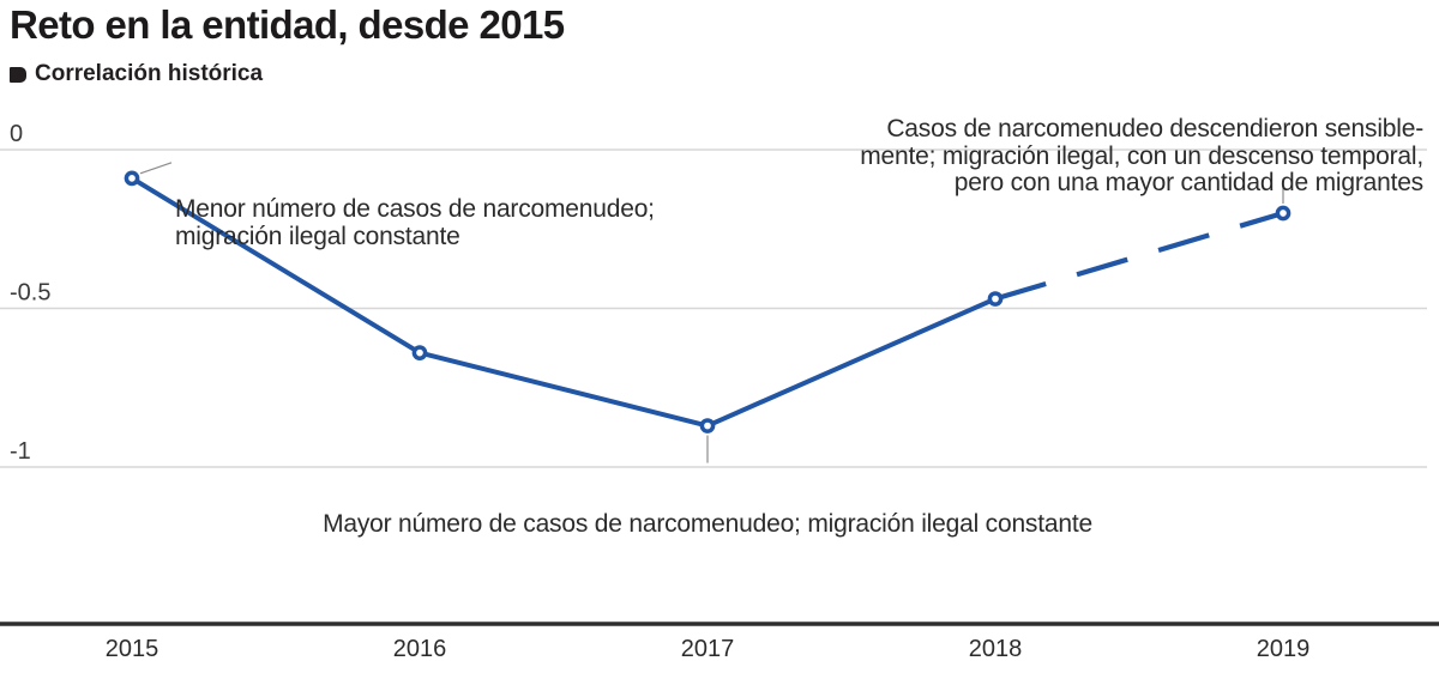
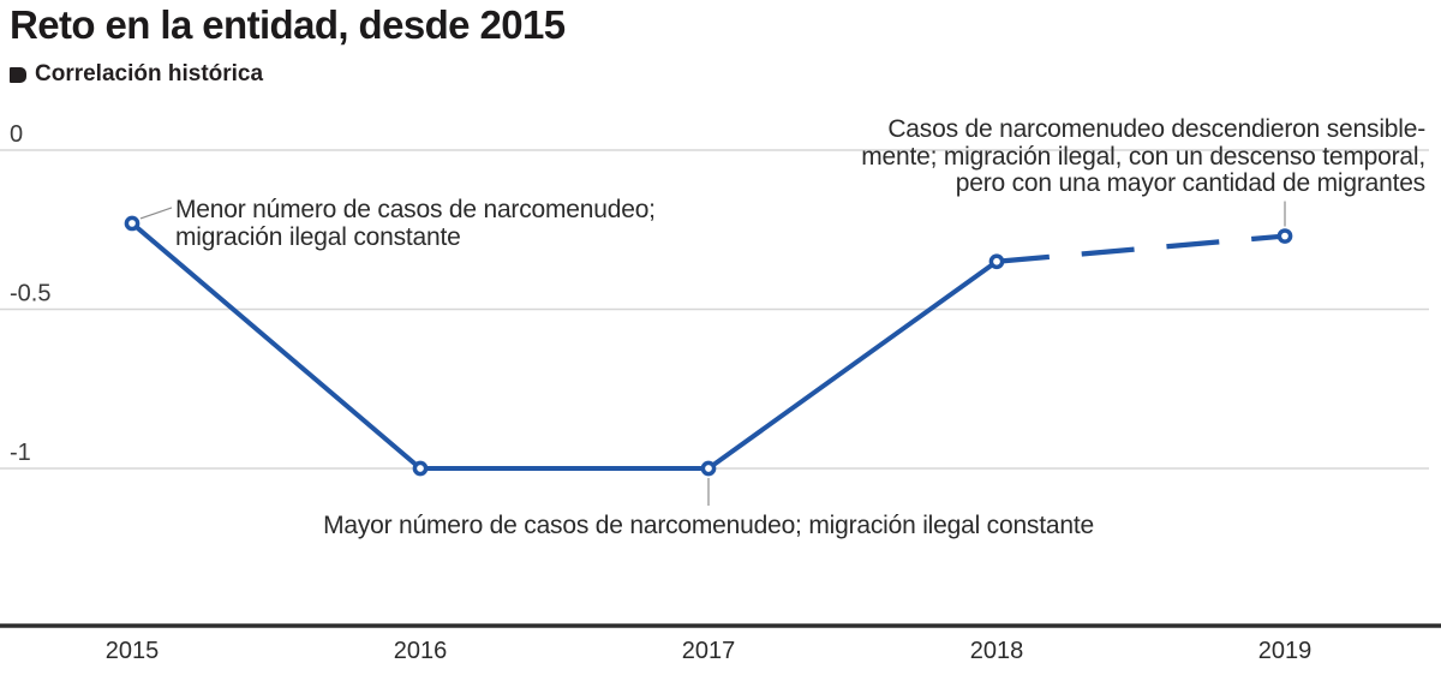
2015: -0.09 -> -0.23
2016: -0.64 -> -1.00
2017: -0.87 -> -1.00
2018: -0.47 -> -0.35
2019: -0.20 -> -0.27
